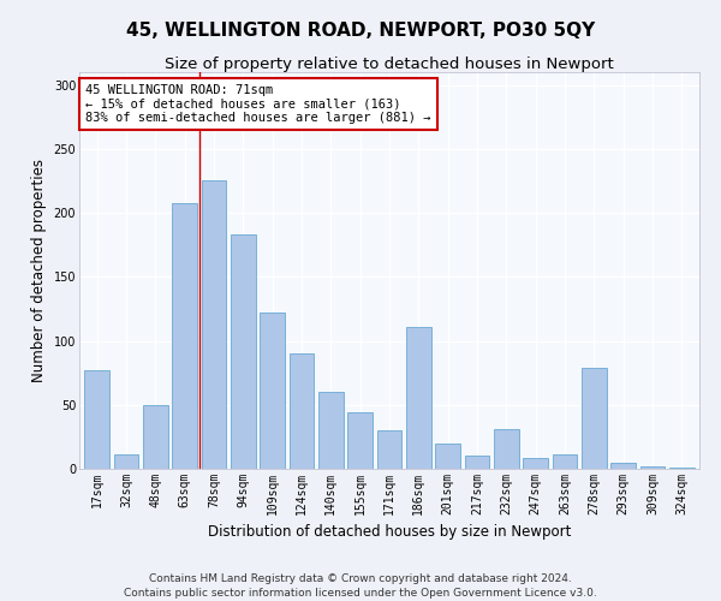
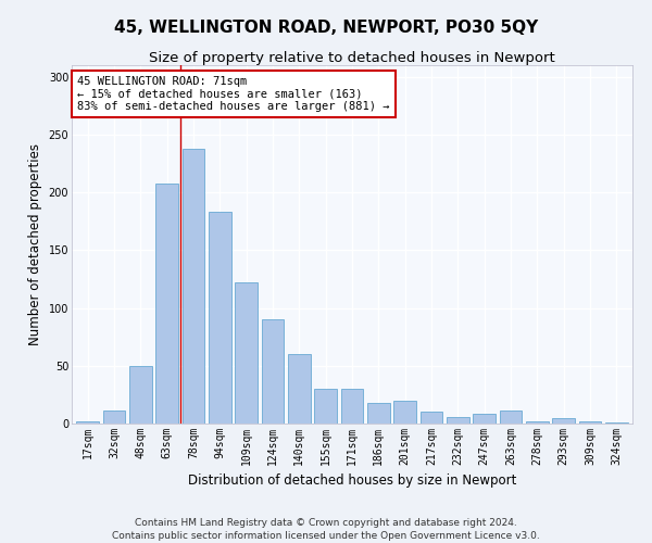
17sqm: 77 -> 2
78sqm: 225 -> 238
155sqm: 44 -> 30
186sqm: 111 -> 18
232sqm: 31 -> 6
278sqm: 79 -> 2
